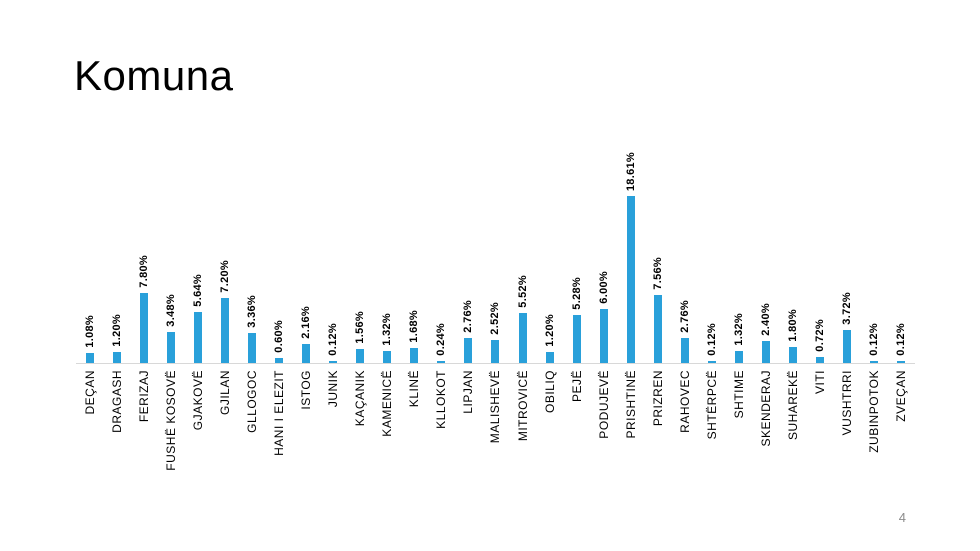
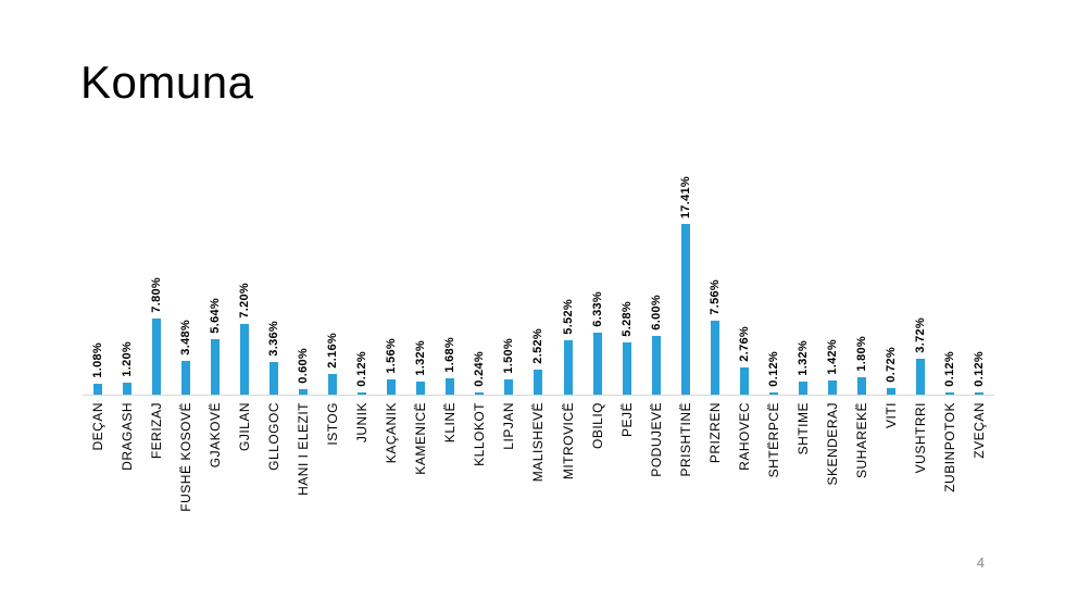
LIPJAN: 2.76% -> 1.50%
OBILIQ: 1.20% -> 6.33%
PRISHTINË: 18.61% -> 17.41%
SKENDERAJ: 2.40% -> 1.42%
